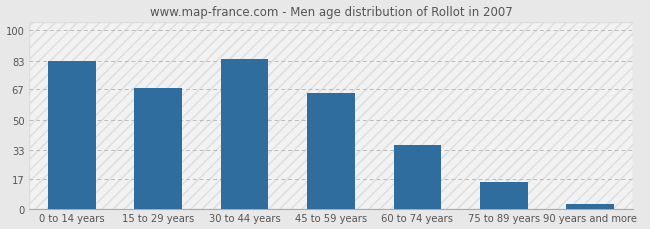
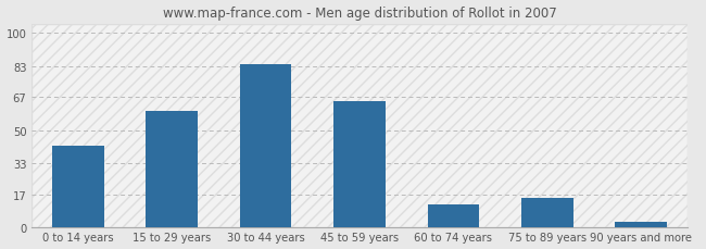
0 to 14 years: 83 -> 42
15 to 29 years: 68 -> 60
60 to 74 years: 36 -> 12
